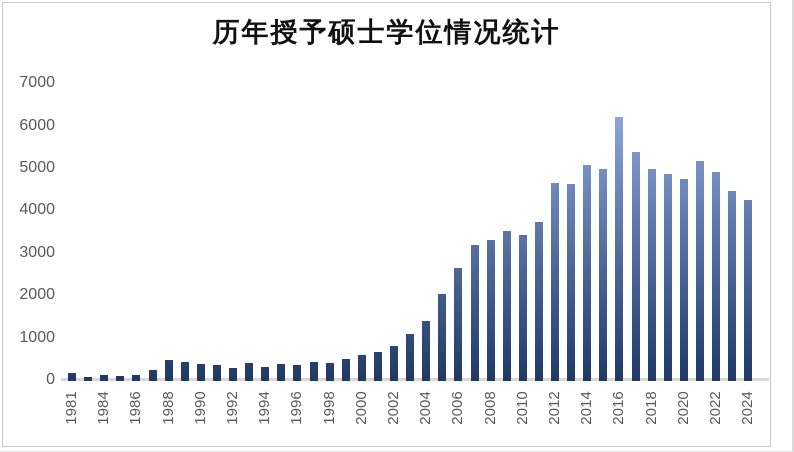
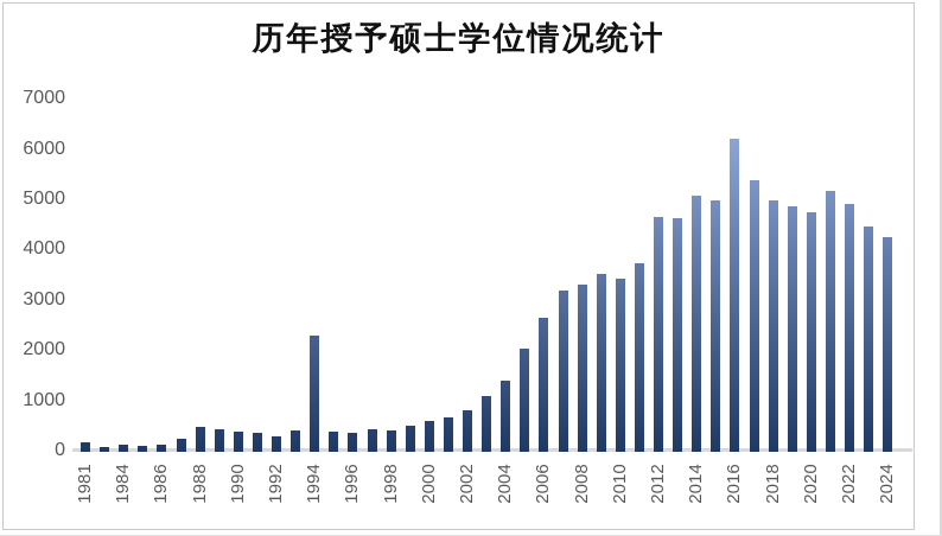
1994: 300 -> 2300
